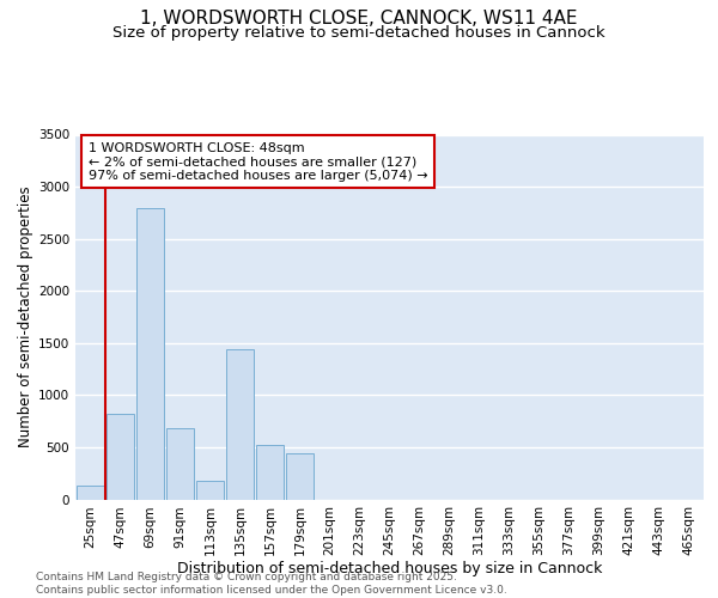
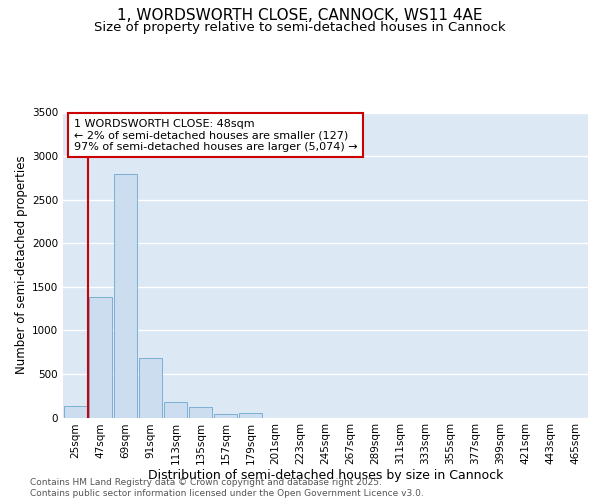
47sqm: 820 -> 1380
135sqm: 1440 -> 120
157sqm: 520 -> 40
179sqm: 440 -> 60
